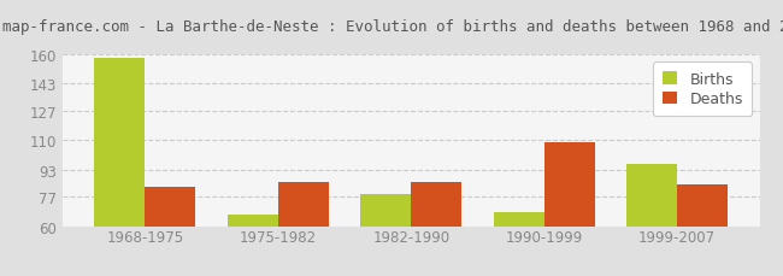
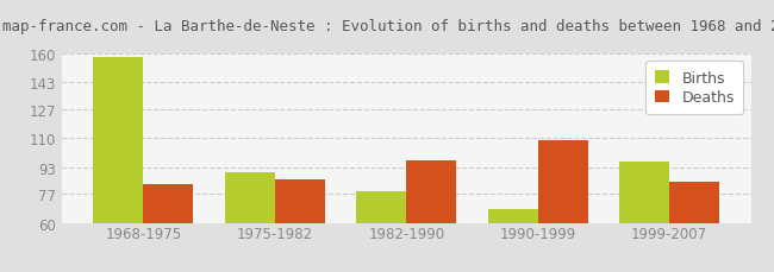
Births/1975-1982: 67 -> 90
Deaths/1982-1990: 86 -> 97
